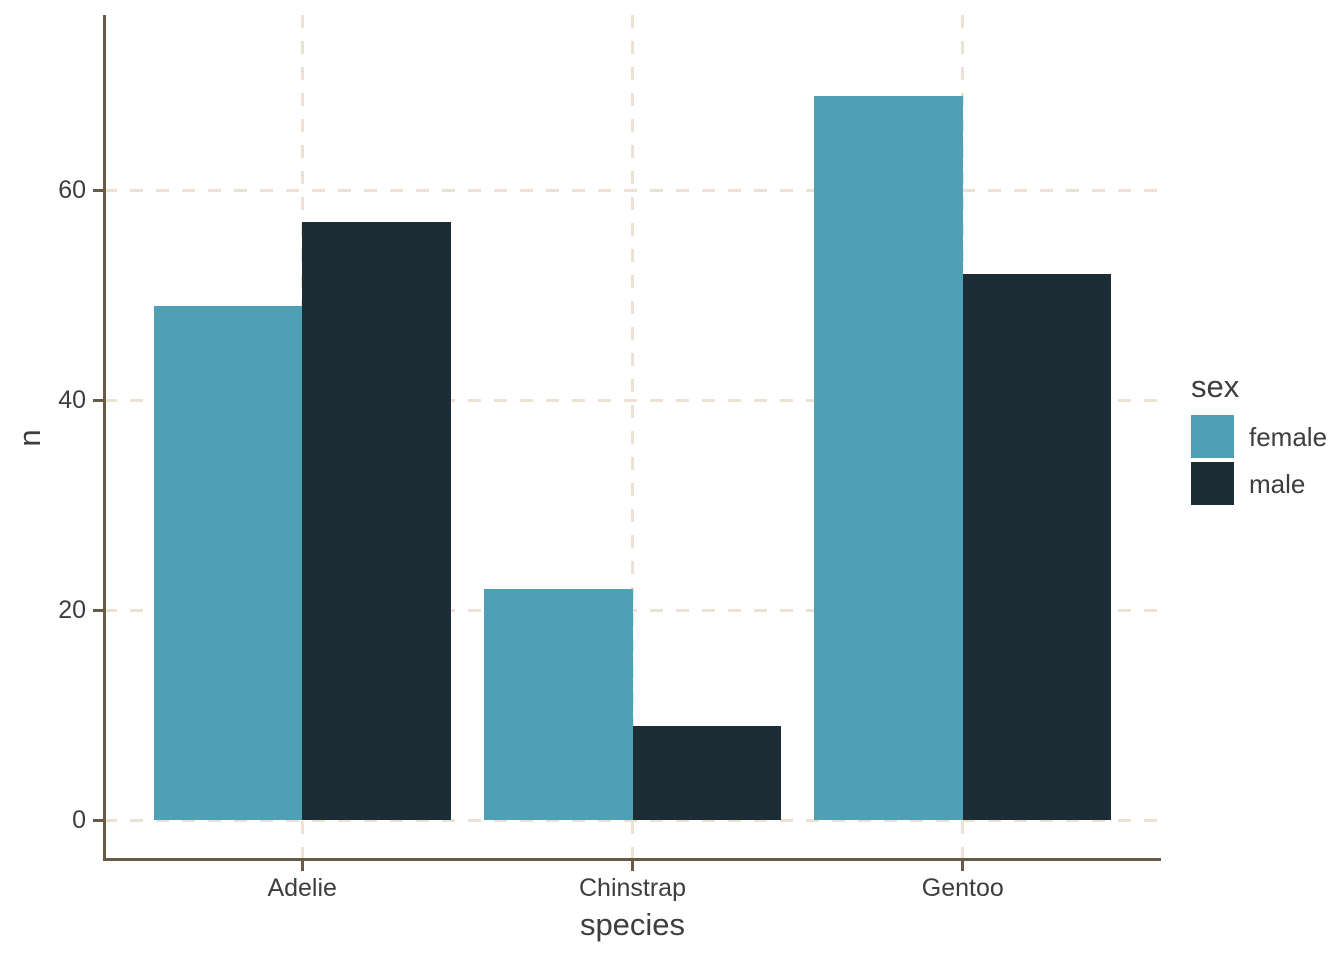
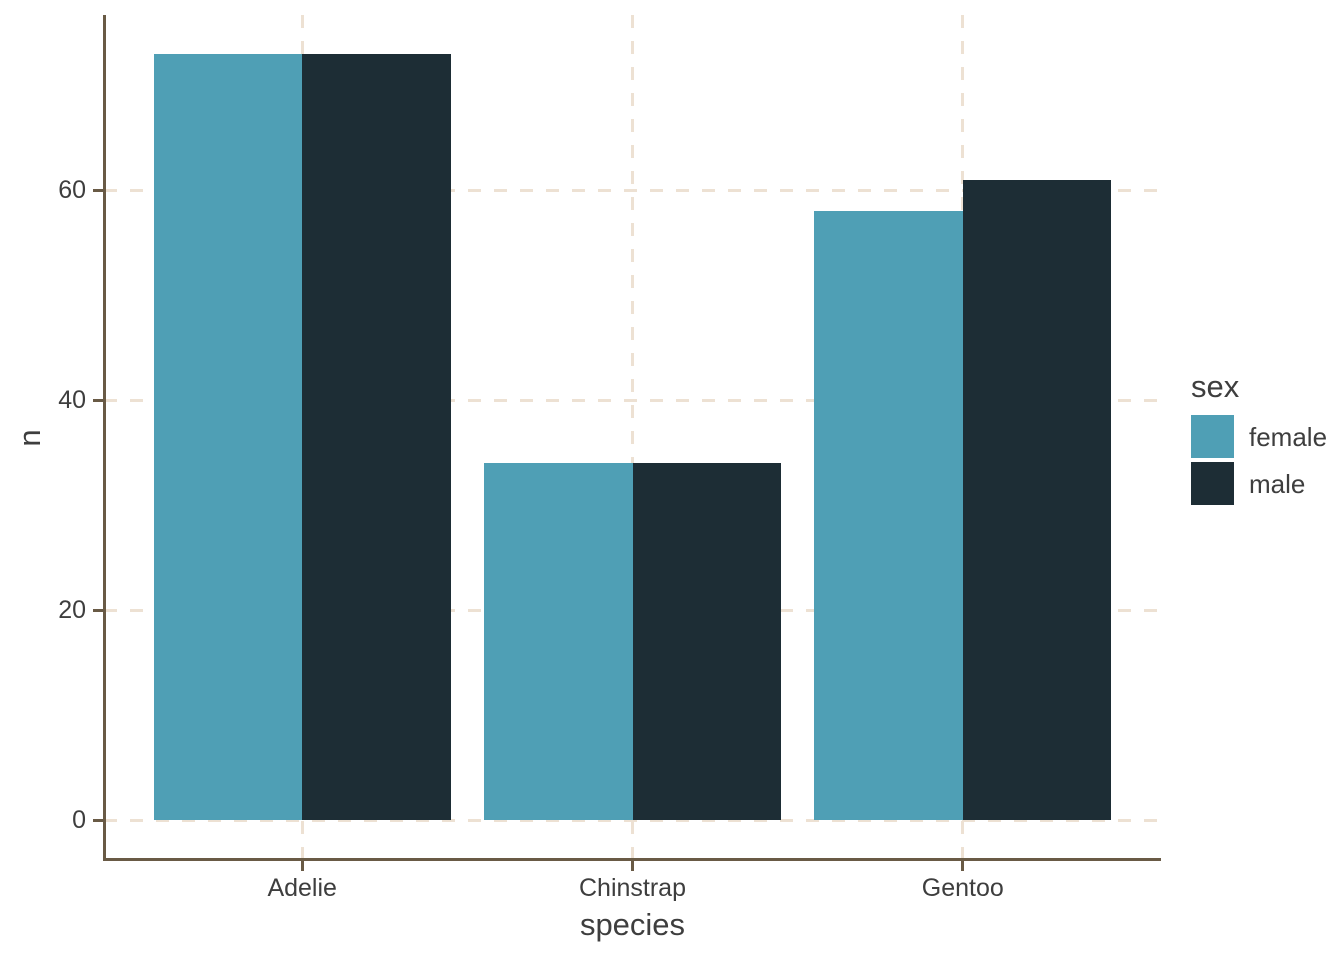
female/Adelie: 49 -> 73
male/Adelie: 57 -> 73
female/Chinstrap: 22 -> 34
male/Chinstrap: 9 -> 34
female/Gentoo: 69 -> 58
male/Gentoo: 52 -> 61
